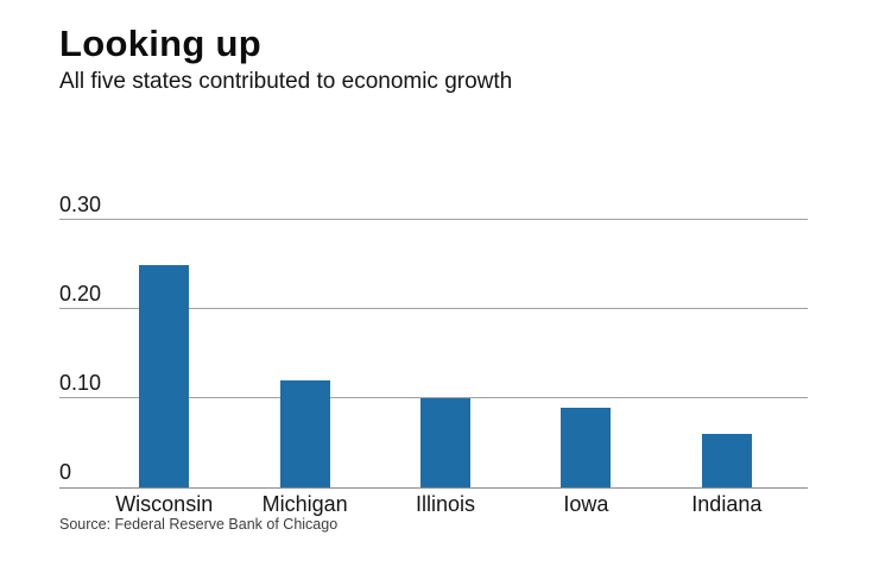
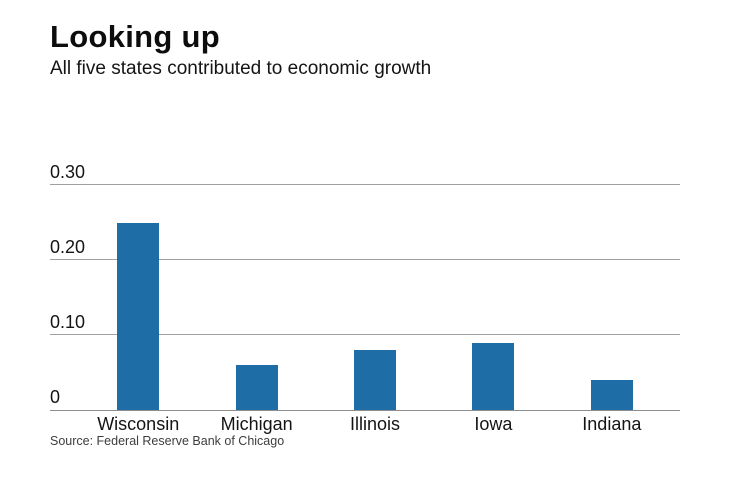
Michigan: 0.12 -> 0.06
Illinois: 0.10 -> 0.08
Indiana: 0.06 -> 0.04
